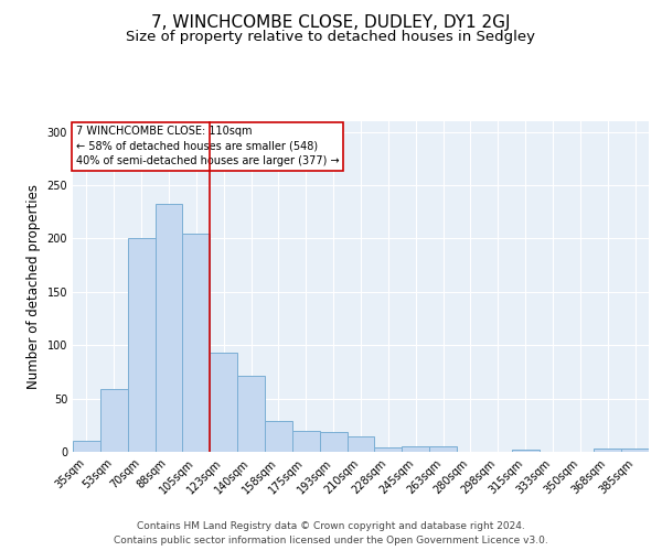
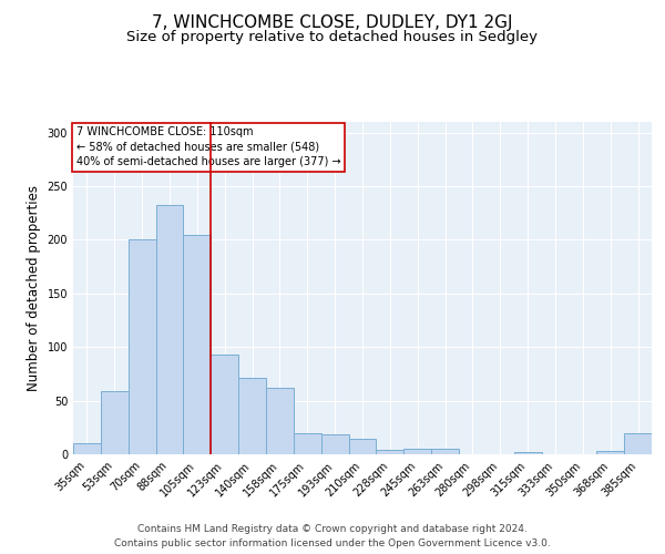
158sqm: 29 -> 62
385sqm: 3 -> 20
